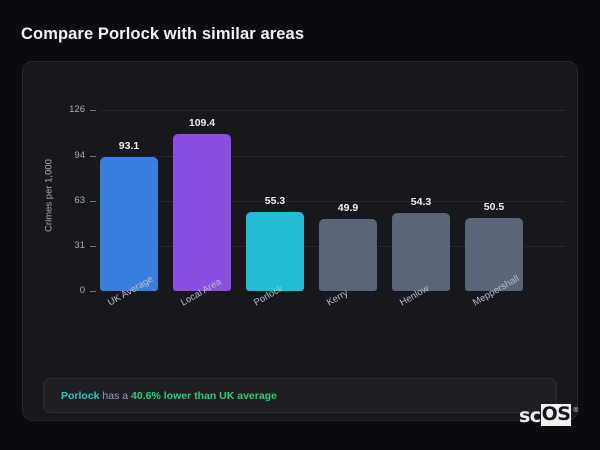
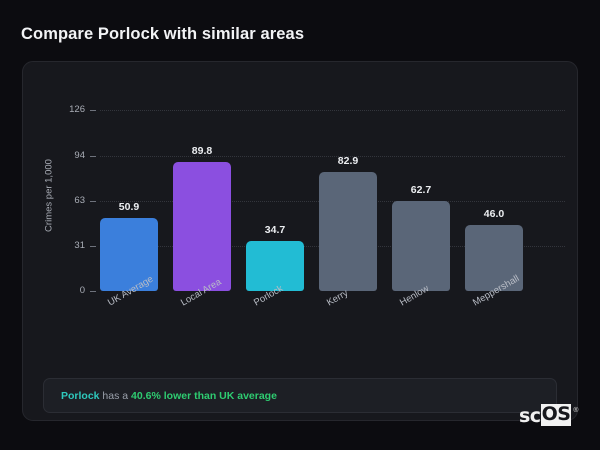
UK Average: 93.1 -> 50.9
Local Area: 109.4 -> 89.8
Porlock: 55.3 -> 34.7
Kerry: 49.9 -> 82.9
Henlow: 54.3 -> 62.7
Meppershall: 50.5 -> 46.0
